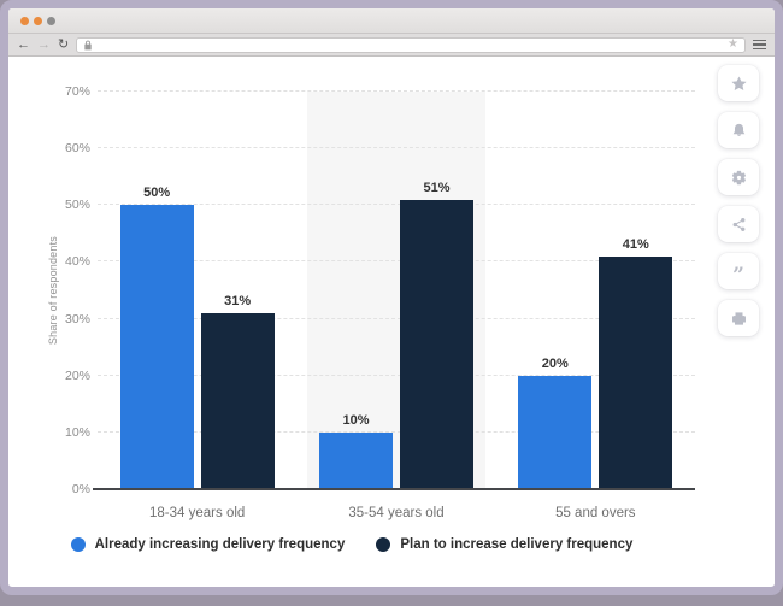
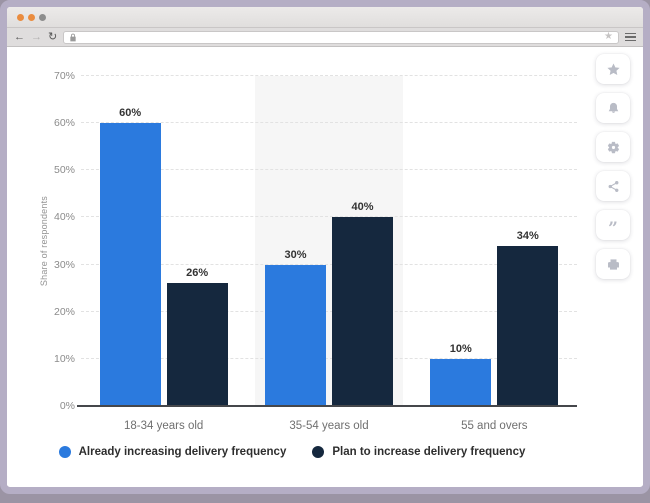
Already increasing delivery frequency/18-34 years old: 50% -> 60%
Plan to increase delivery frequency/18-34 years old: 31% -> 26%
Already increasing delivery frequency/35-54 years old: 10% -> 30%
Plan to increase delivery frequency/35-54 years old: 51% -> 40%
Already increasing delivery frequency/55 and overs: 20% -> 10%
Plan to increase delivery frequency/55 and overs: 41% -> 34%
